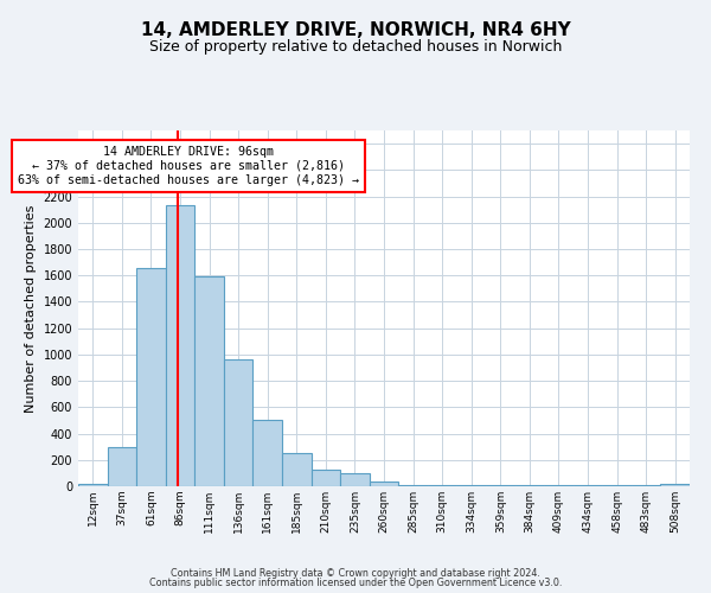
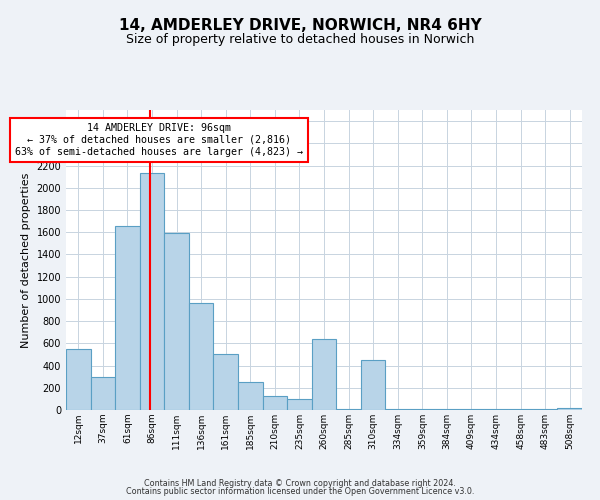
12sqm: 20 -> 550
260sqm: 40 -> 640
310sqm: 10 -> 450
